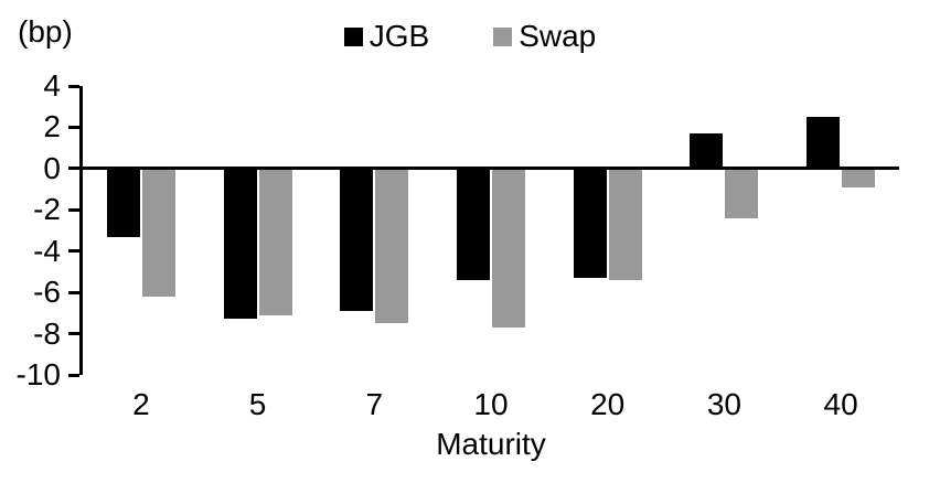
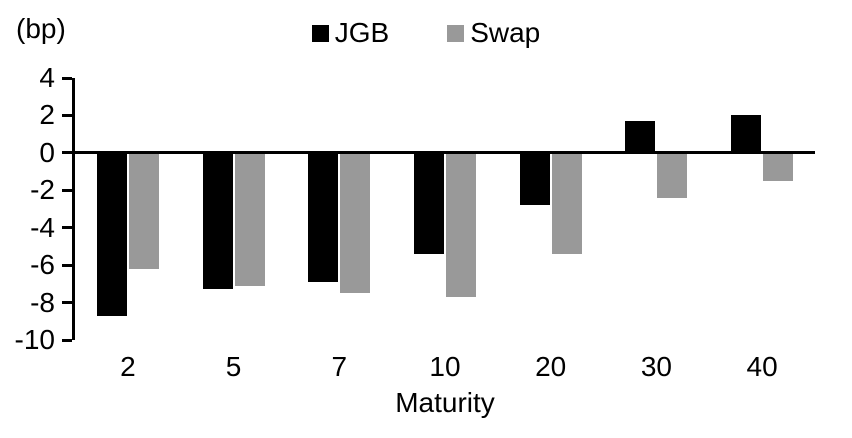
JGB/2: -3.3 -> -8.7
JGB/20: -5.3 -> -2.8
JGB/40: 2.5 -> 2.0
Swap/40: -0.9 -> -1.5
